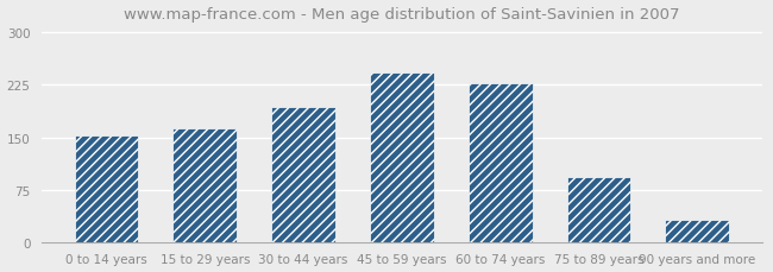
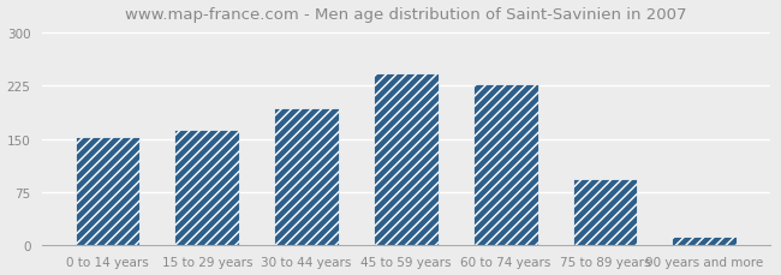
90 years and more: 32 -> 12
